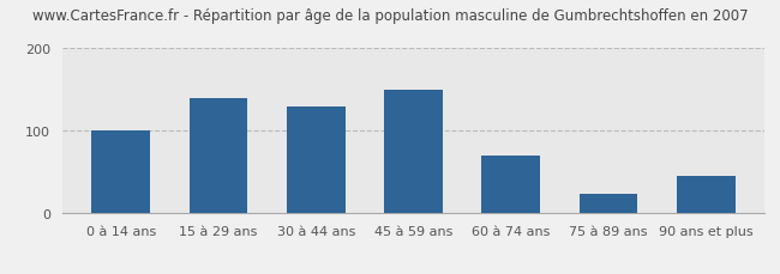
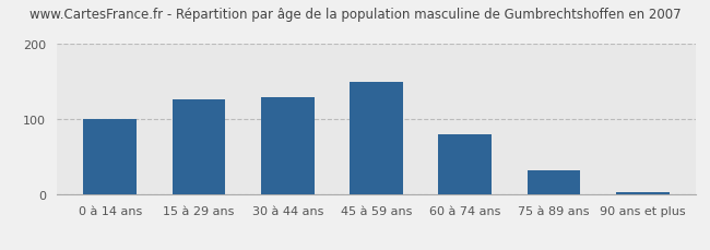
15 à 29 ans: 140 -> 127
60 à 74 ans: 70 -> 80
75 à 89 ans: 24 -> 33
90 ans et plus: 46 -> 3
